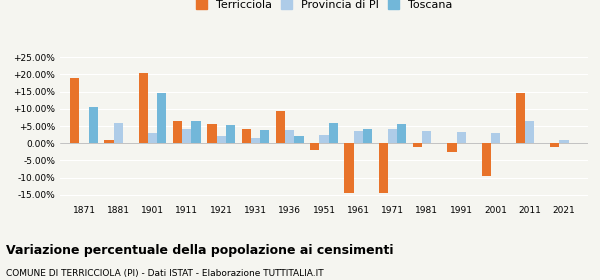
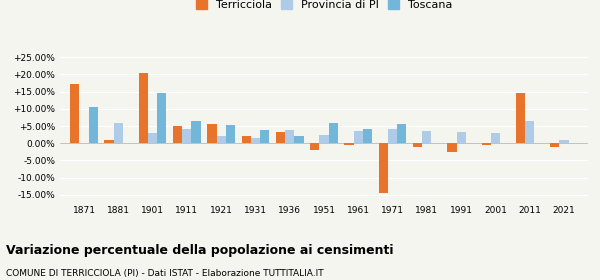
Terricciola/1871: 19.0% -> 17.3%
Terricciola/1911: 6.5% -> 5.0%
Terricciola/1931: 4.0% -> 2.2%
Terricciola/1936: 9.5% -> 3.3%
Terricciola/1961: -14.5% -> -0.4%
Terricciola/2001: -9.5% -> -0.5%
